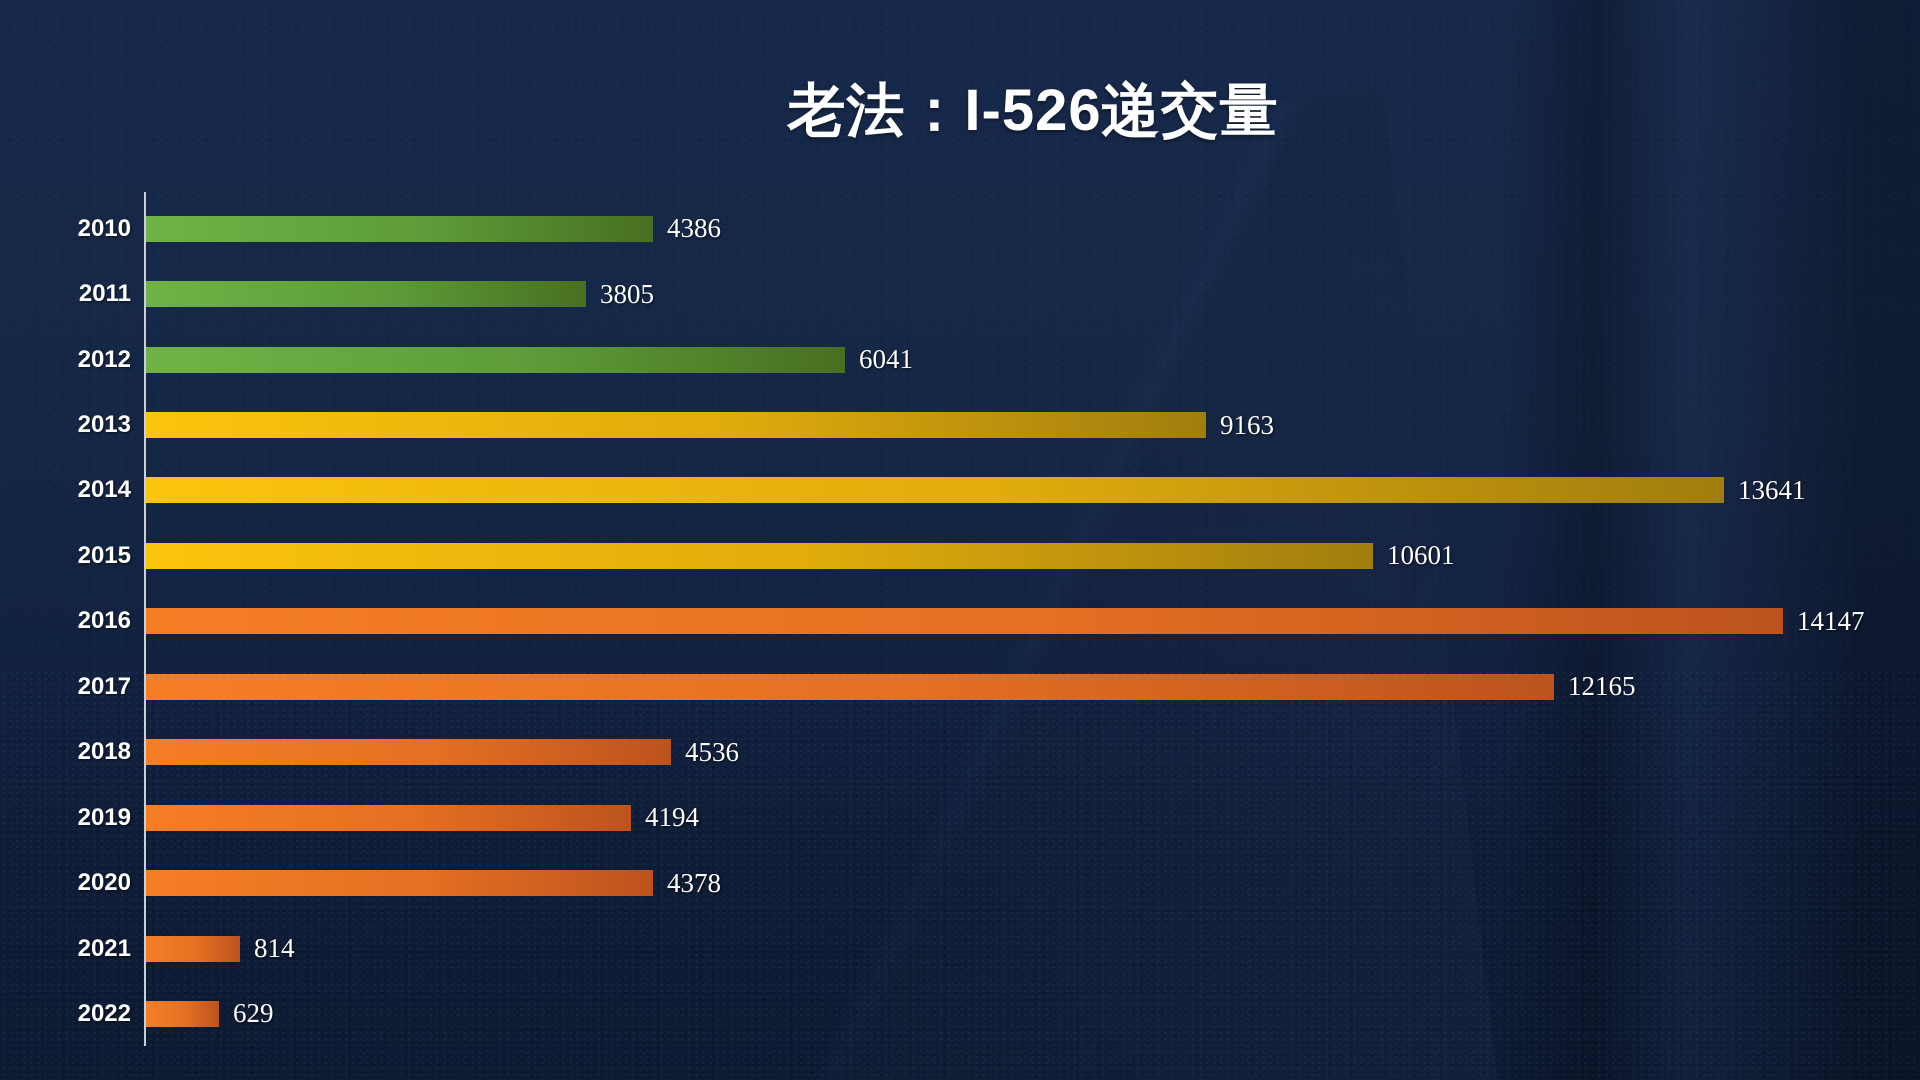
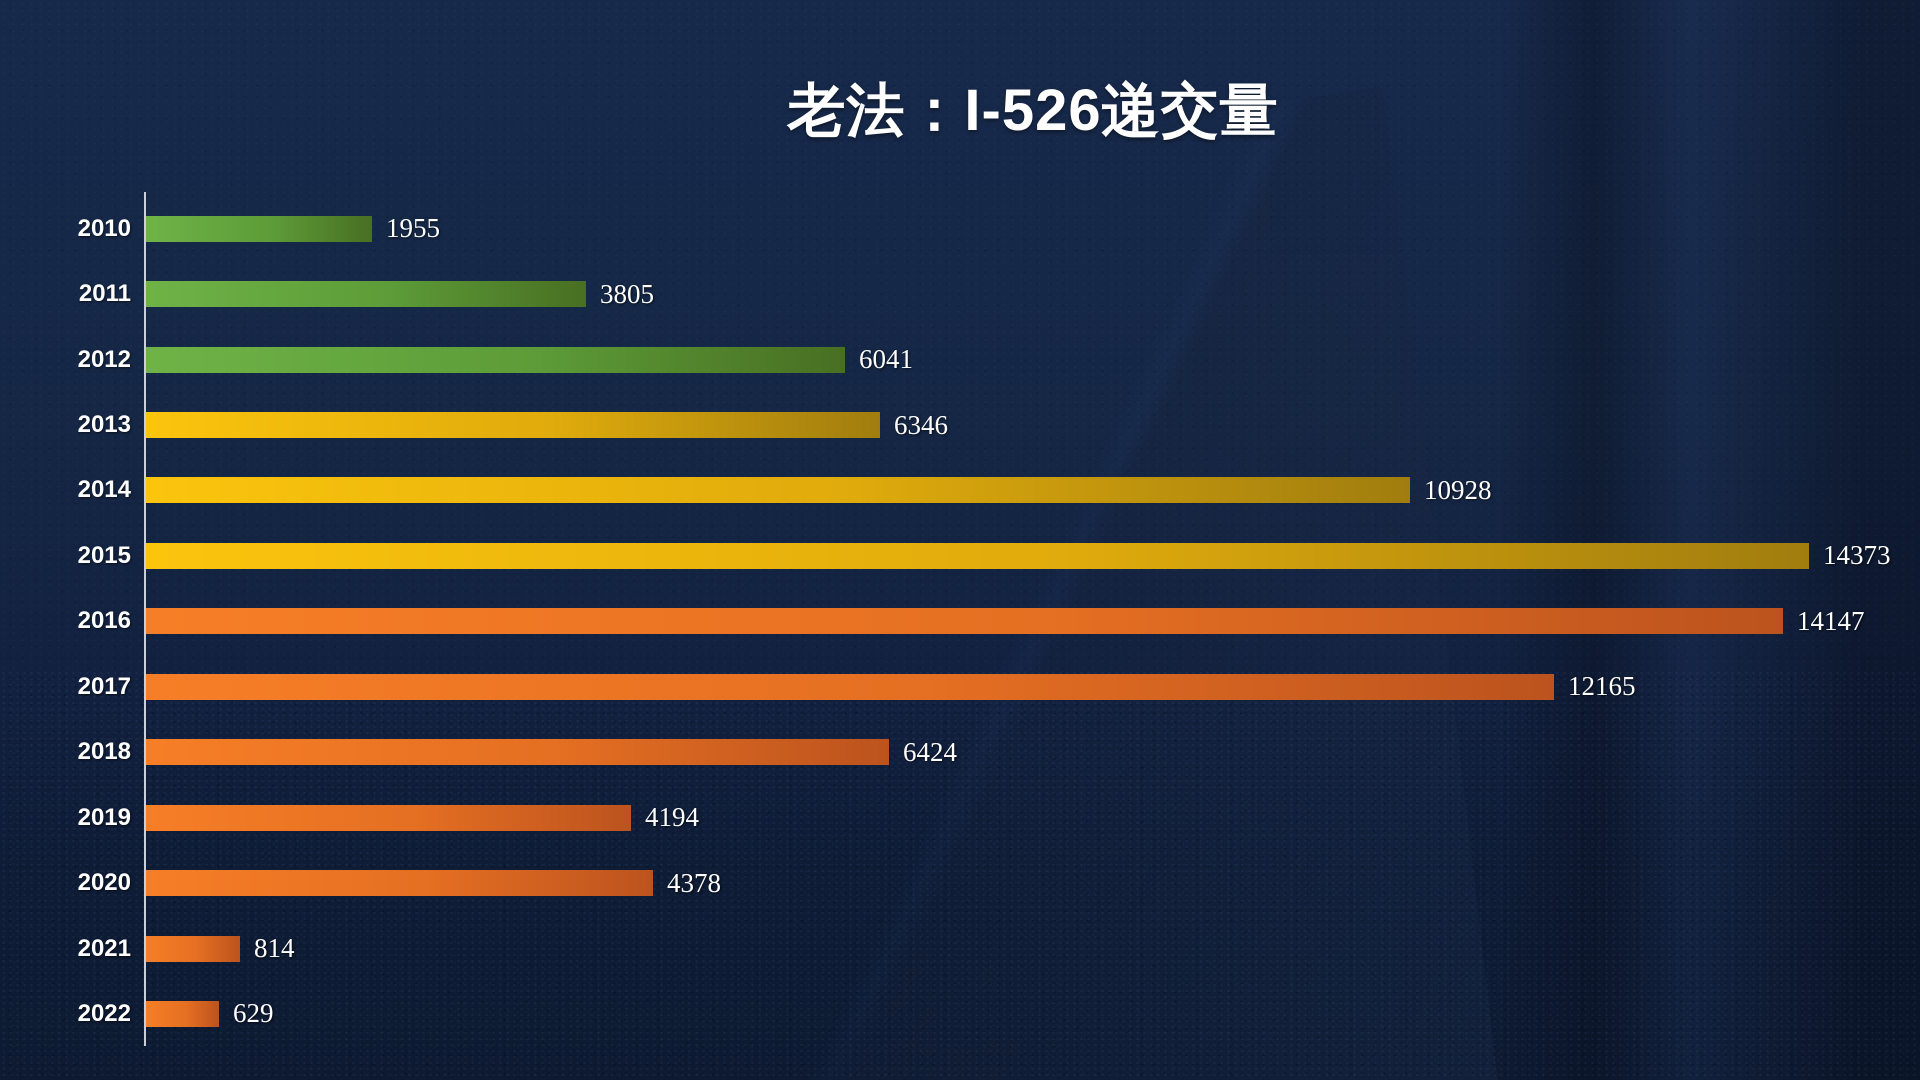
2010: 4386 -> 1955
2013: 9163 -> 6346
2014: 13641 -> 10928
2015: 10601 -> 14373
2018: 4536 -> 6424
